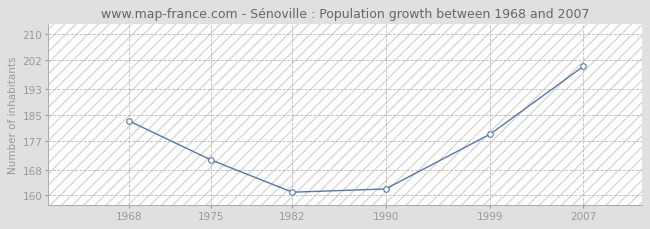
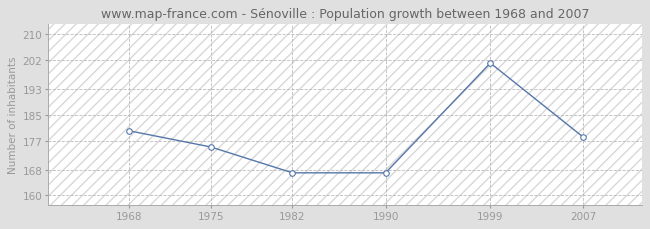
1968: 183 -> 180
1975: 171 -> 175
1982: 161 -> 167
1990: 162 -> 167
1999: 179 -> 201
2007: 200 -> 178
